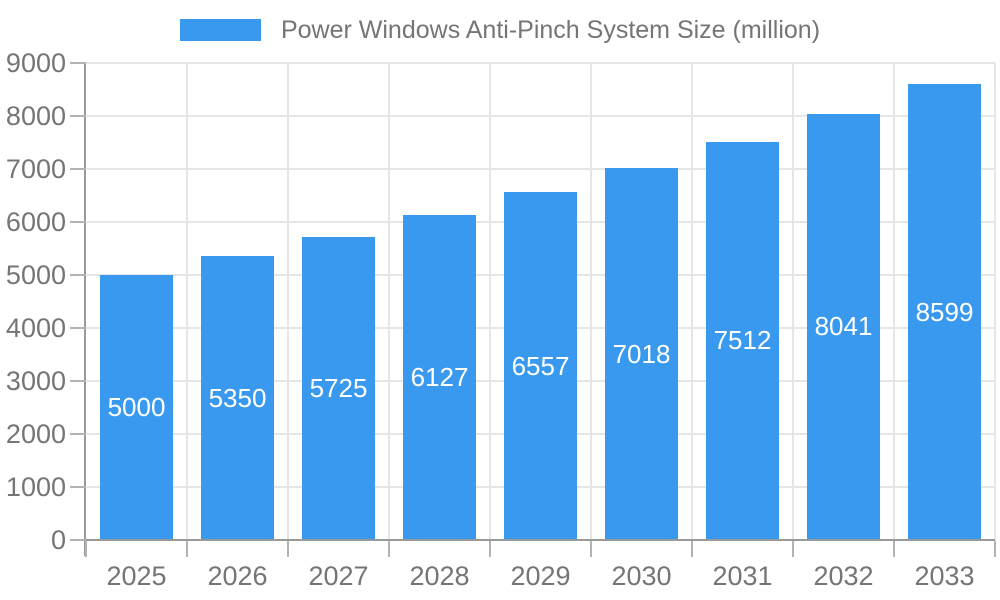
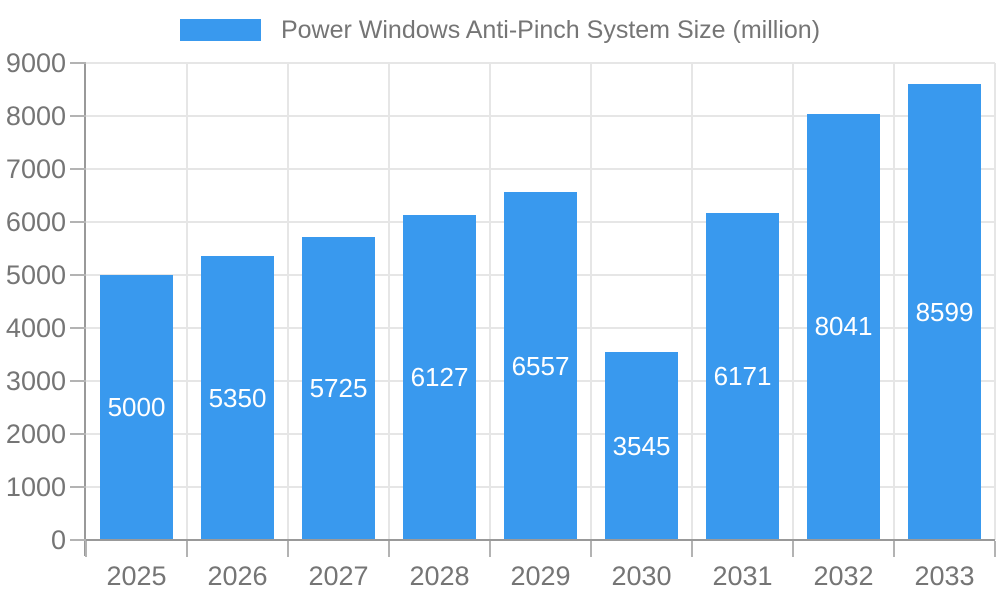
2030: 7018 -> 3545
2031: 7512 -> 6171
